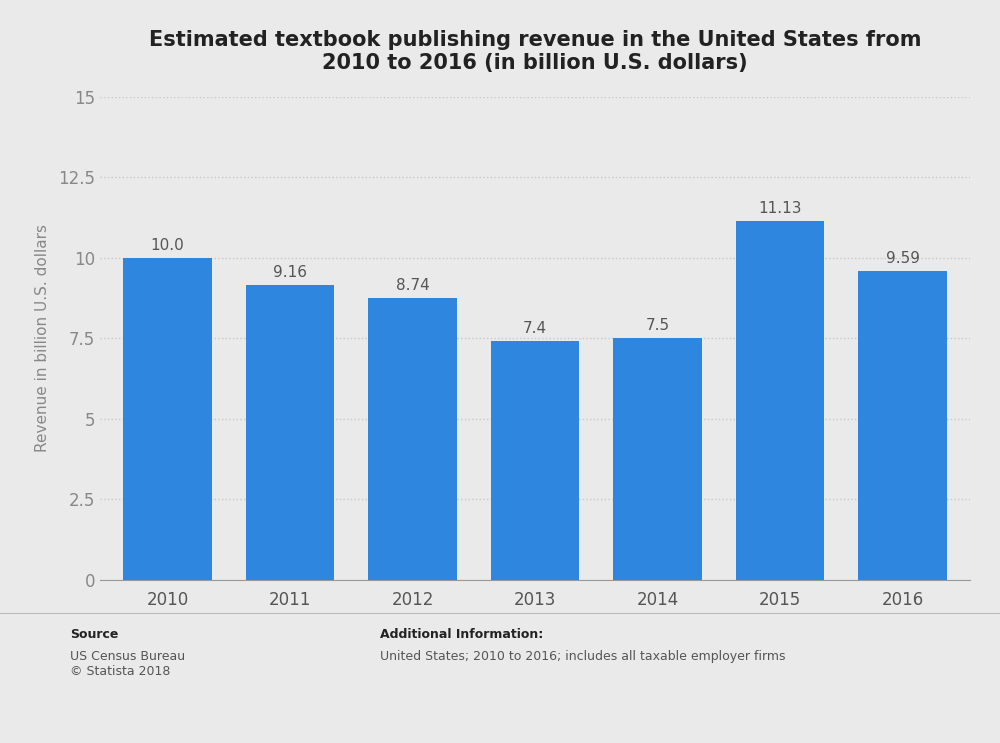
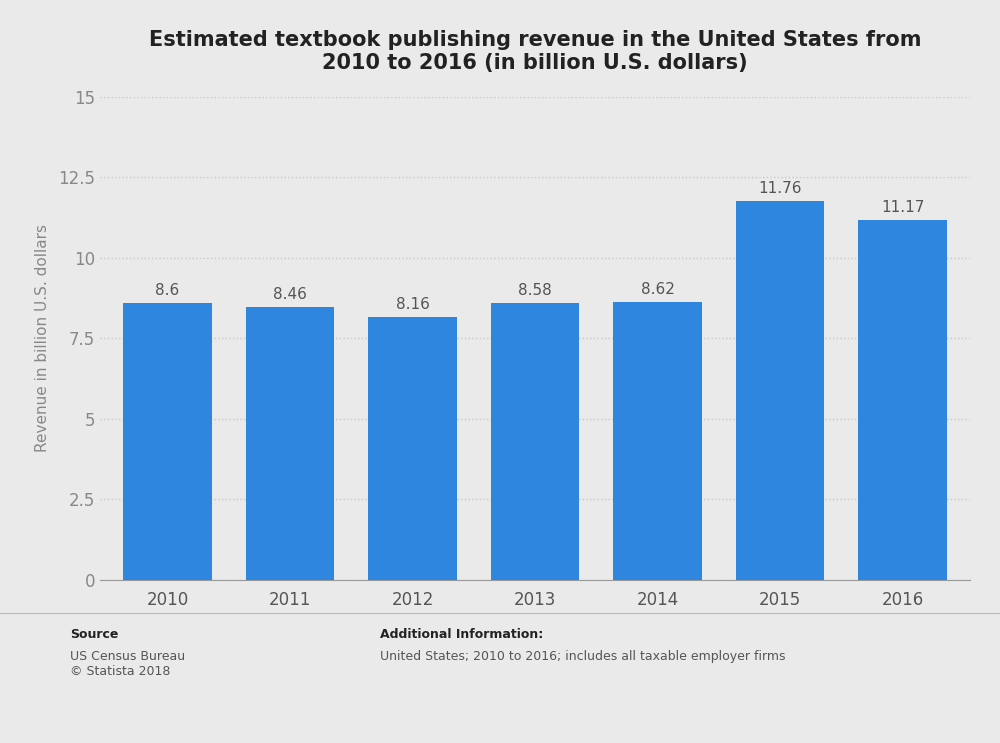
2010: 10.0 -> 8.6
2011: 9.16 -> 8.46
2012: 8.74 -> 8.16
2013: 7.4 -> 8.58
2014: 7.5 -> 8.62
2015: 11.13 -> 11.76
2016: 9.59 -> 11.17
